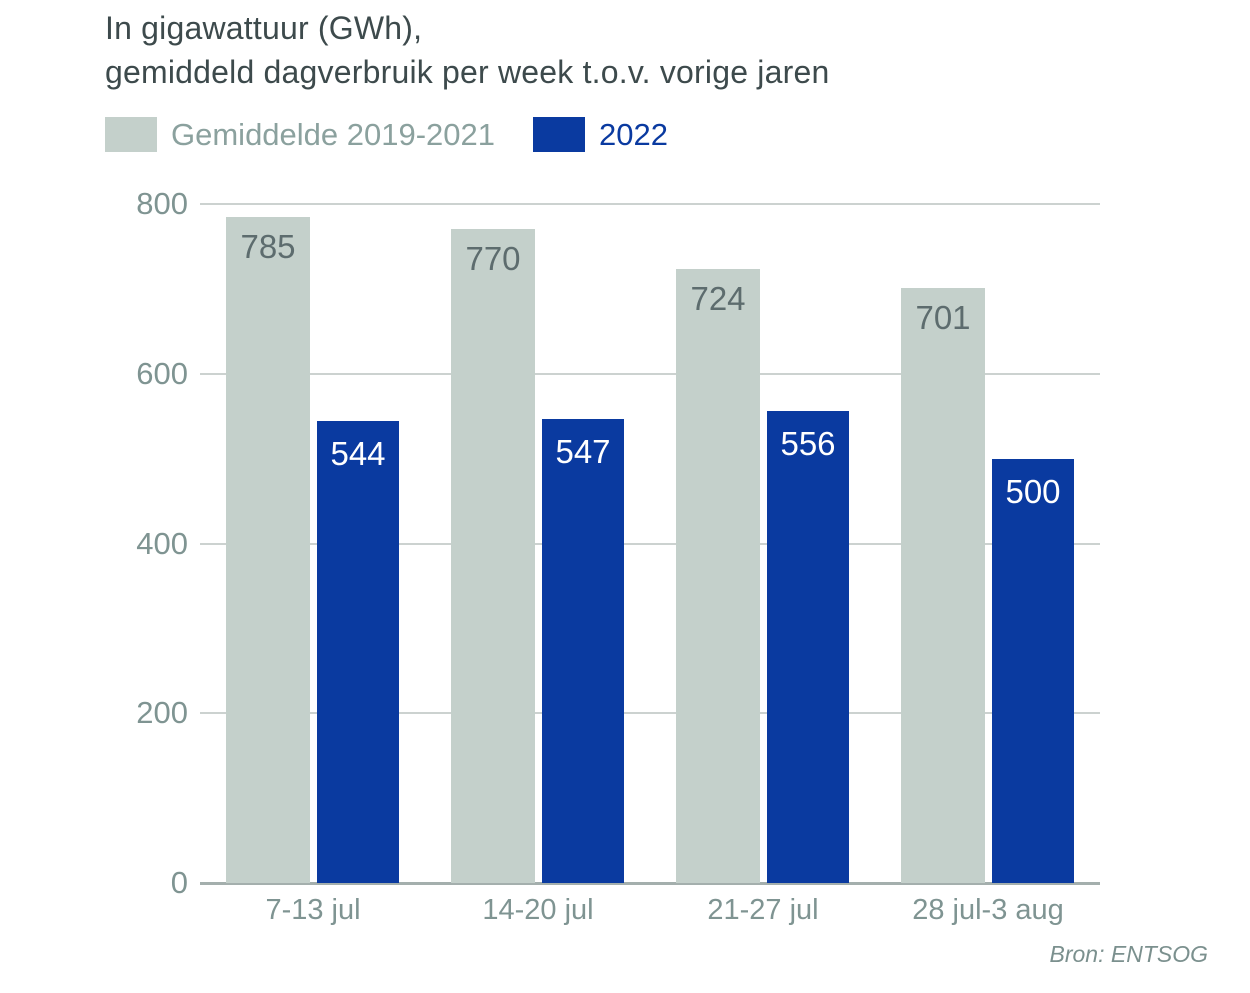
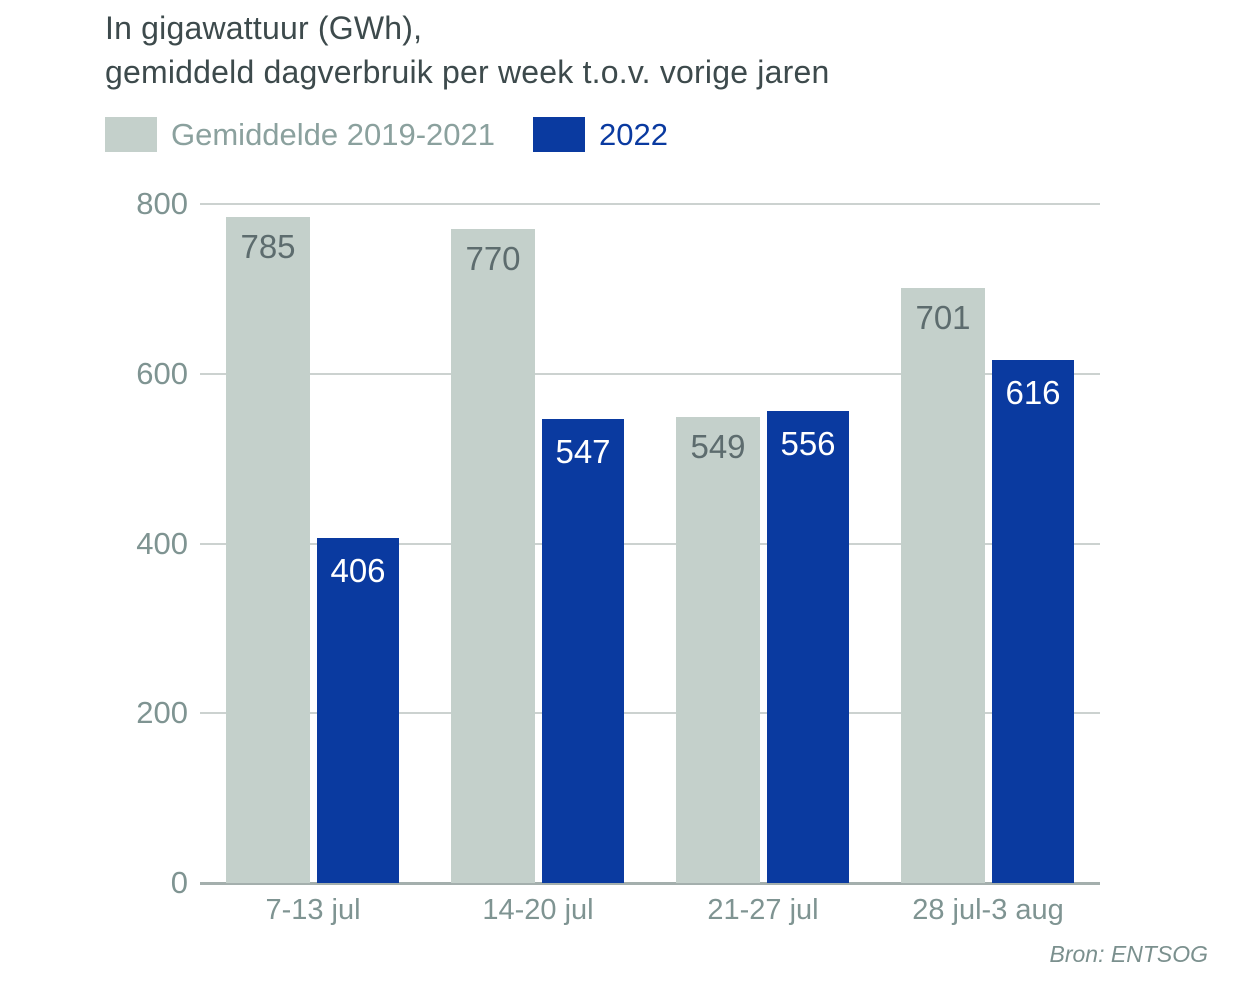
2022/7-13 jul: 544 -> 406
Gemiddelde 2019-2021/21-27 jul: 724 -> 549
2022/28 jul-3 aug: 500 -> 616
